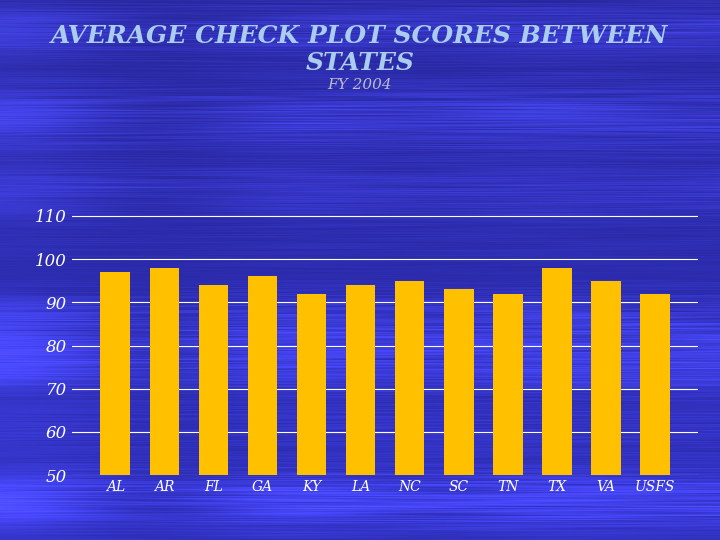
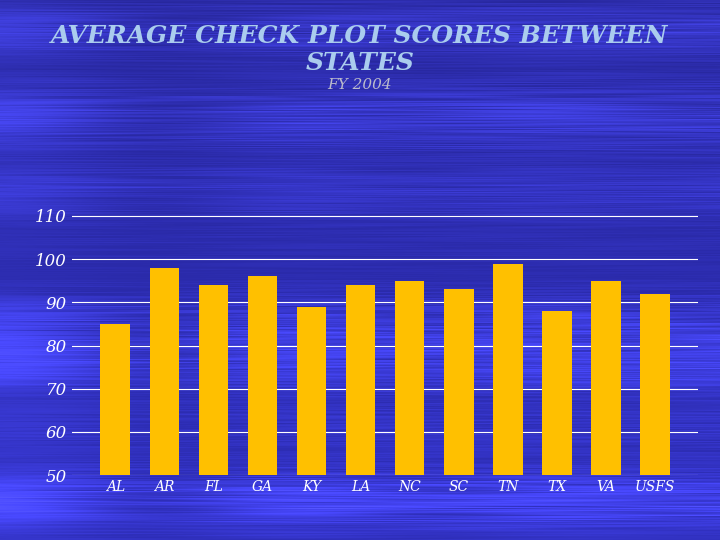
AL: 97 -> 85
KY: 92 -> 89
TN: 92 -> 99
TX: 98 -> 88
